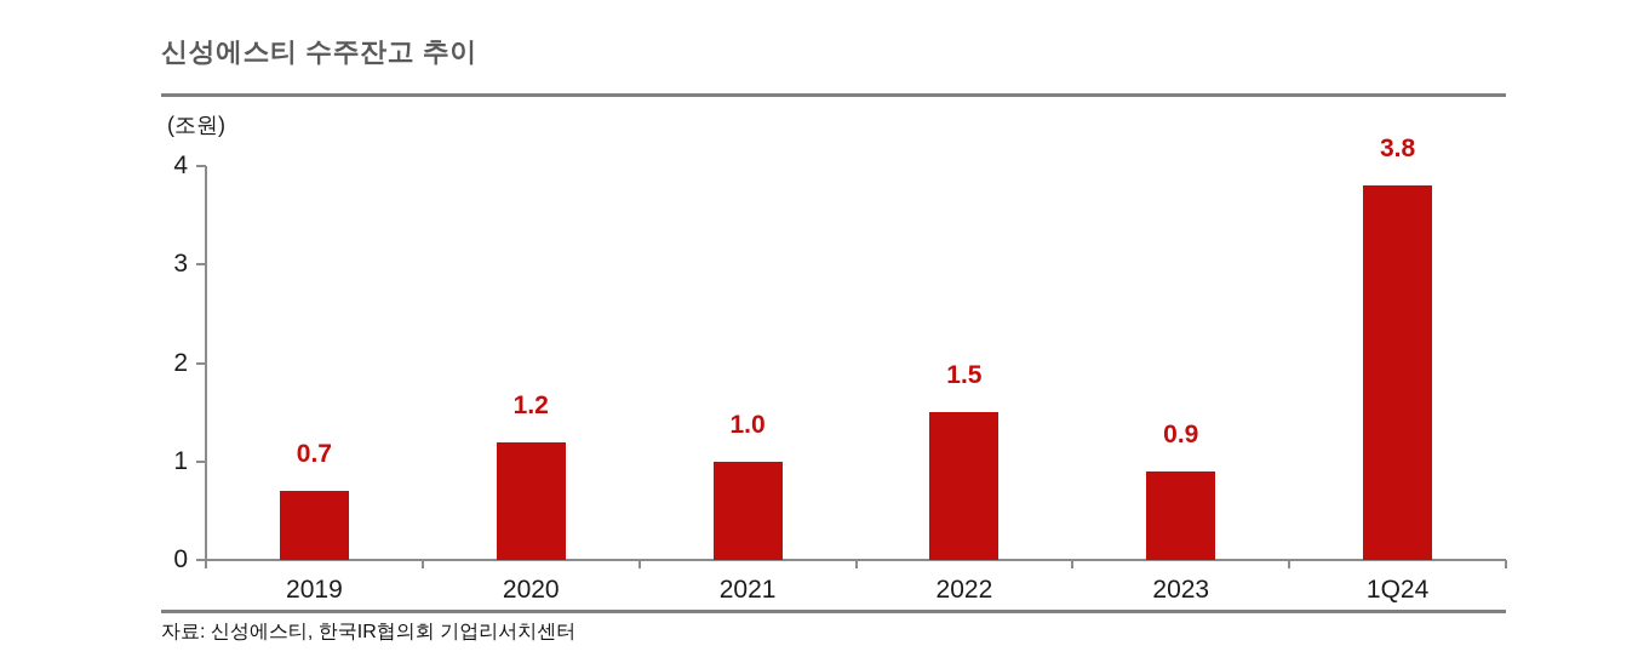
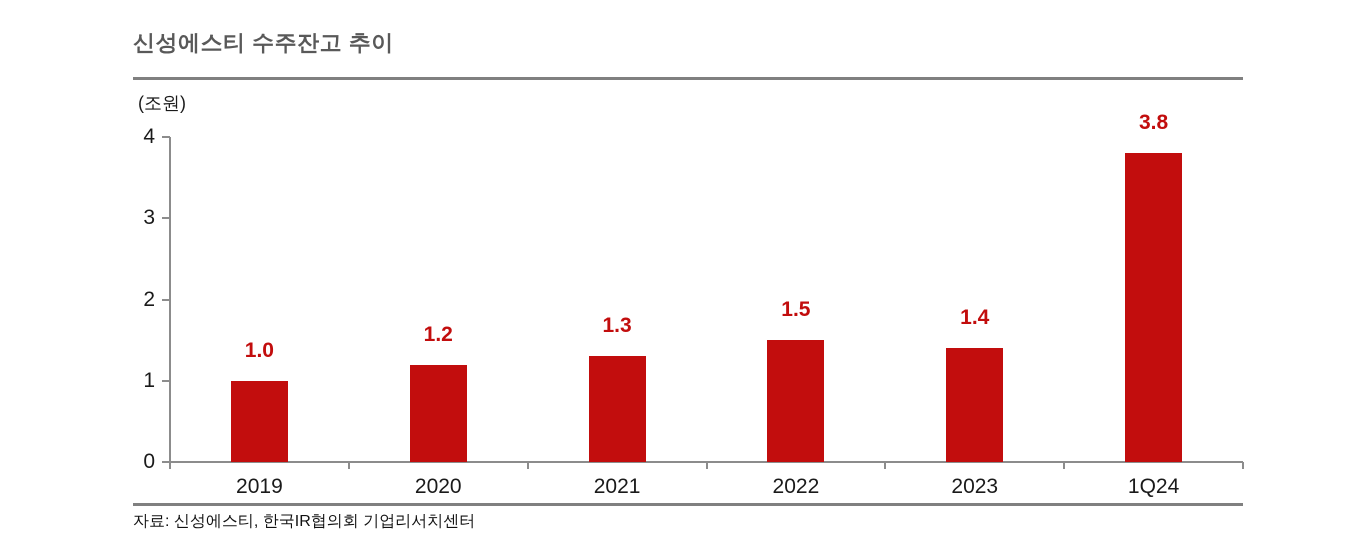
2019: 0.7 -> 1.0
2021: 1.0 -> 1.3
2023: 0.9 -> 1.4
